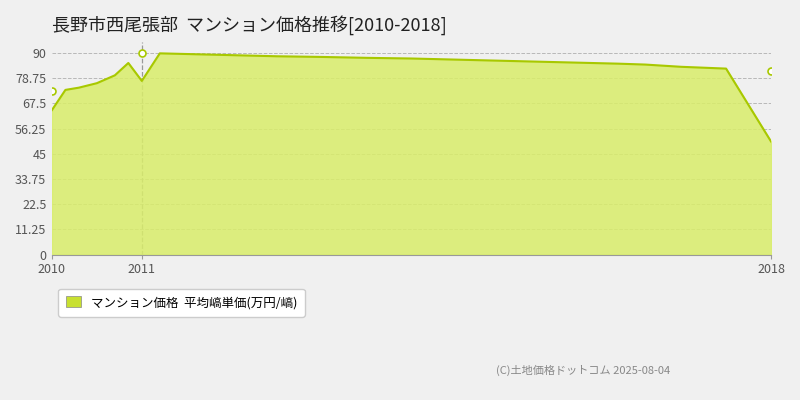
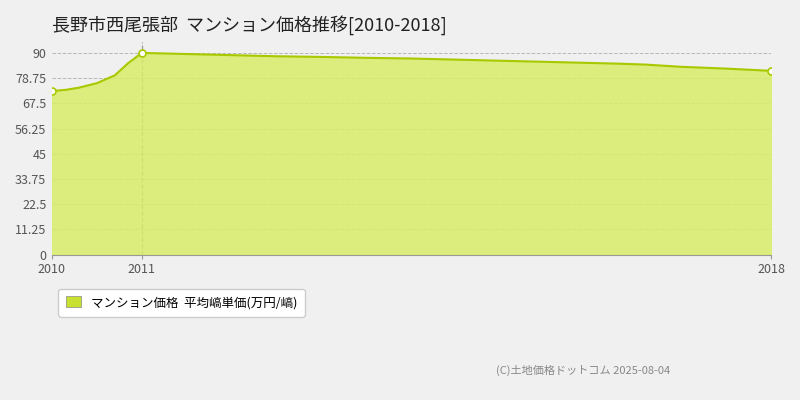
2010: 64.5 -> 73.0
2011: 77.5 -> 90.0
2018: 50.5 -> 82.0
